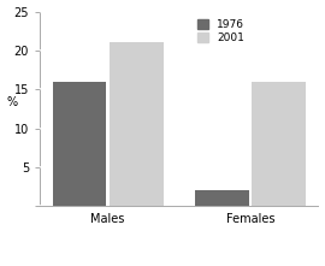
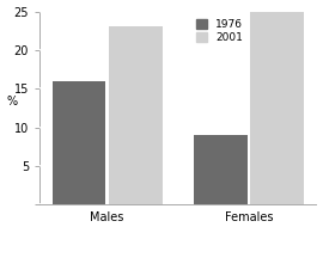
2001/Males: 21 -> 23
1976/Females: 2 -> 9
2001/Females: 16 -> 25
